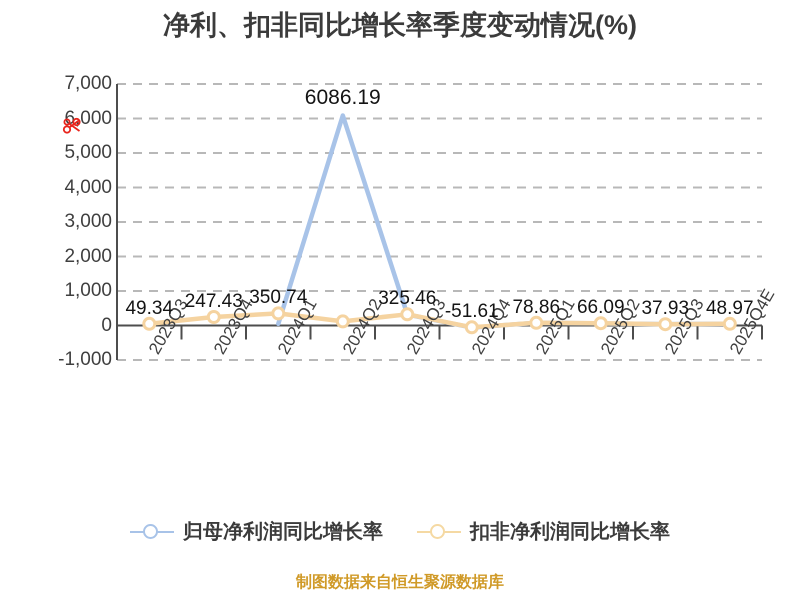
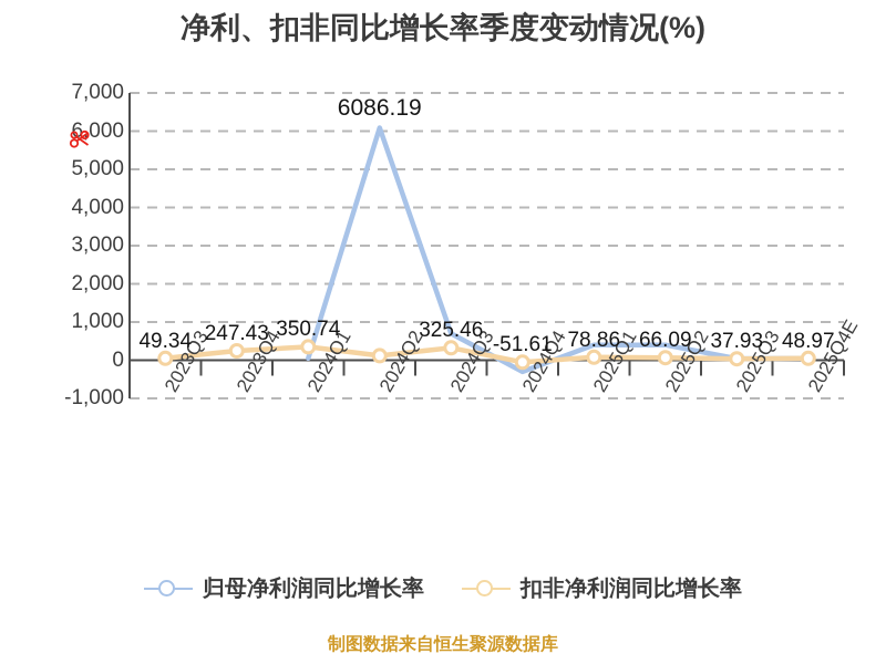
归母净利润同比增长率/2024Q3: 300 -> 700
归母净利润同比增长率/2024Q4: -100 -> -300
归母净利润同比增长率/2025Q1: 100 -> 400
归母净利润同比增长率/2025Q2: 100 -> 400
